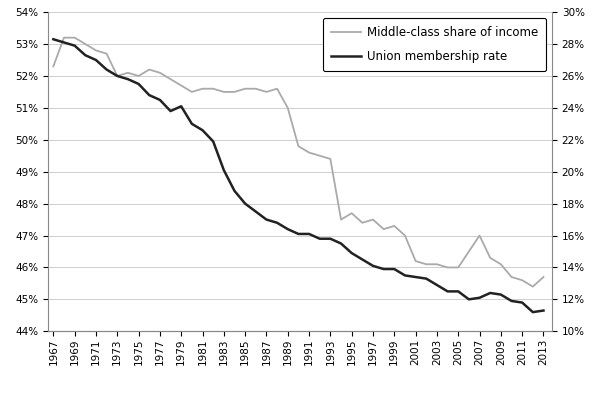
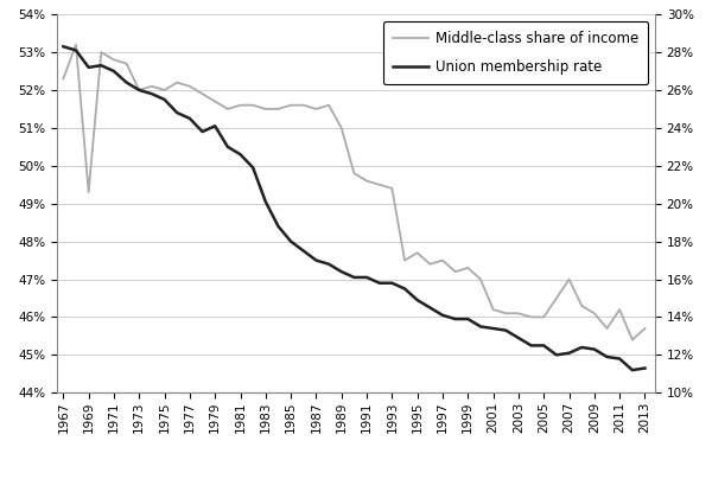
Middle-class share of income/1969: 53.2% -> 49.3%
Union membership rate/1969: 27.9% -> 27.2%
Middle-class share of income/2011: 45.6% -> 46.2%
